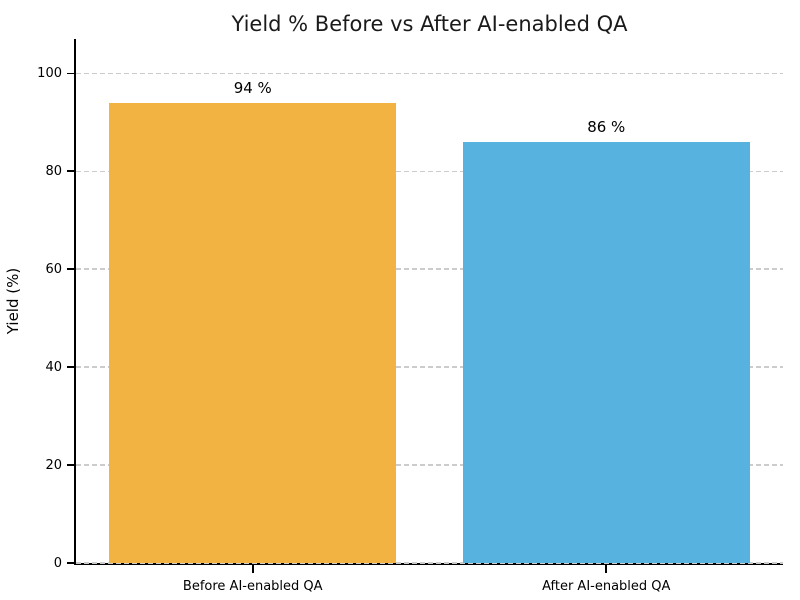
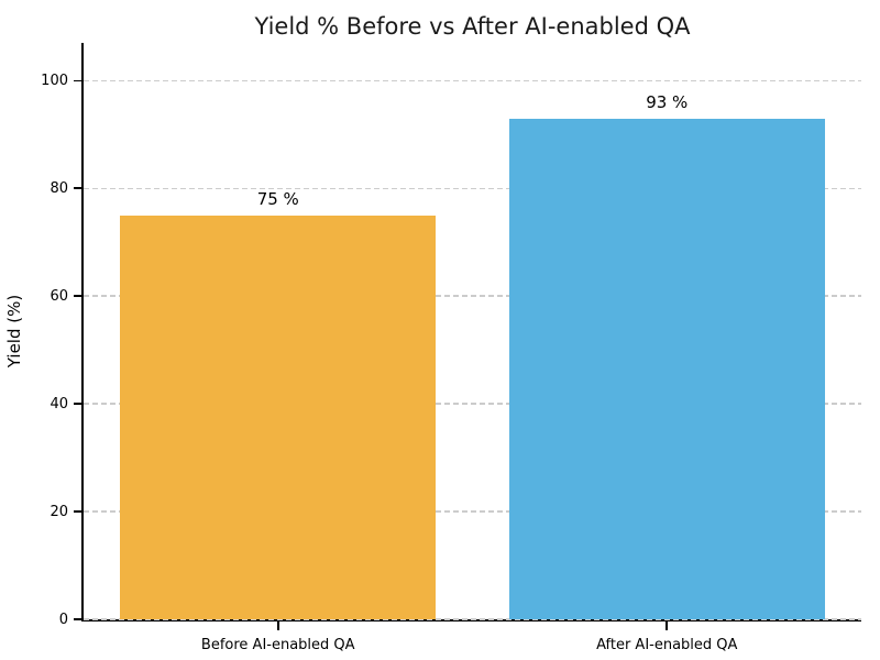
Before AI-enabled QA: 94 -> 75
After AI-enabled QA: 86 -> 93
